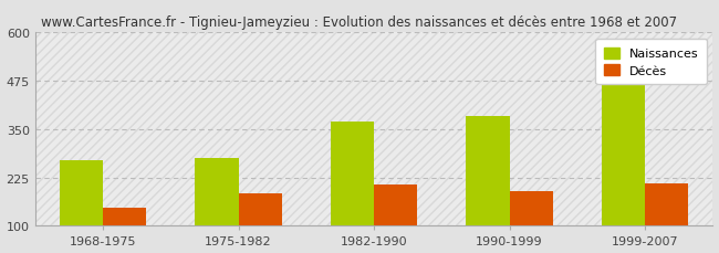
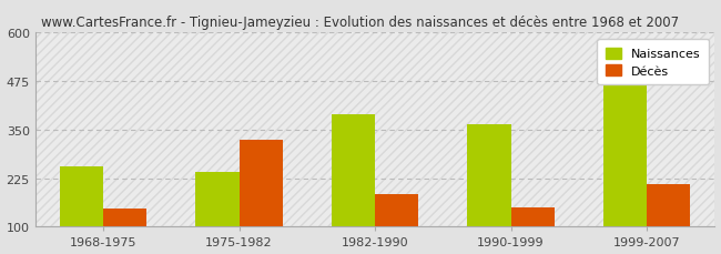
Naissances/1968-1975: 270 -> 255
Naissances/1975-1982: 275 -> 240
Décès/1975-1982: 185 -> 325
Naissances/1982-1990: 370 -> 390
Décès/1982-1990: 207 -> 185
Naissances/1990-1999: 383 -> 365
Décès/1990-1999: 190 -> 150
